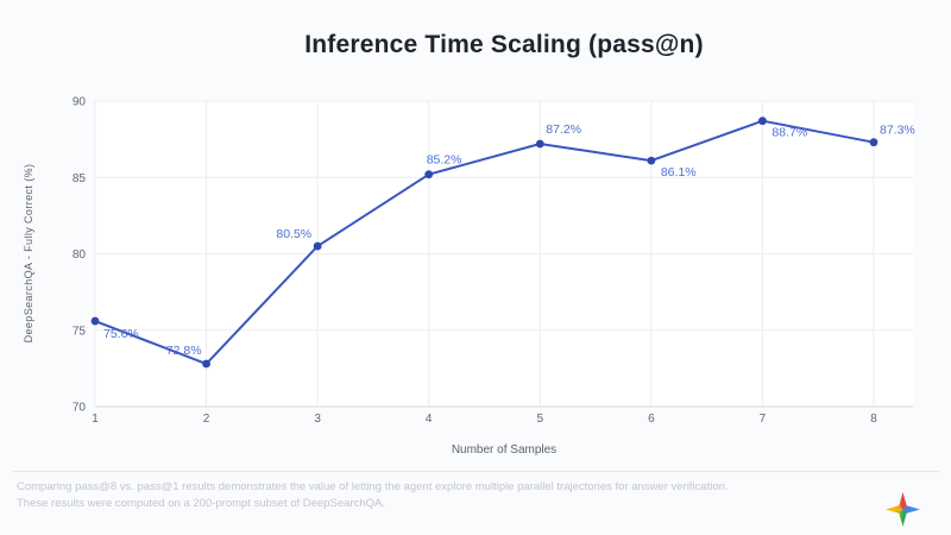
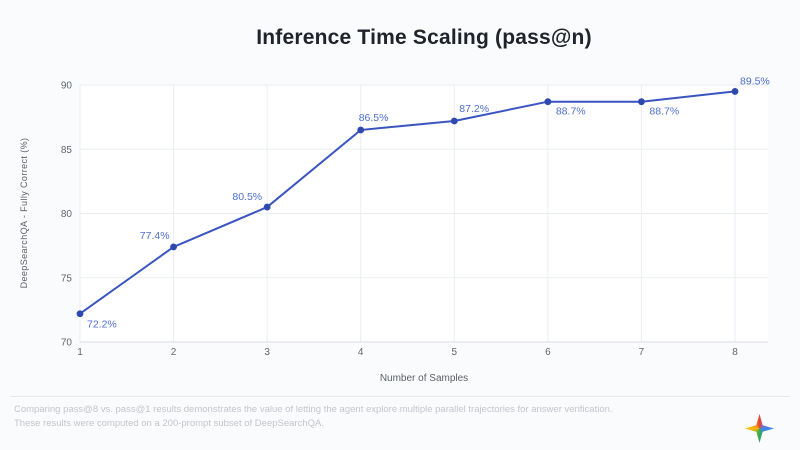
1: 75.6% -> 72.2%
2: 72.8% -> 77.4%
4: 85.2% -> 86.5%
6: 86.1% -> 88.7%
8: 87.3% -> 89.5%
